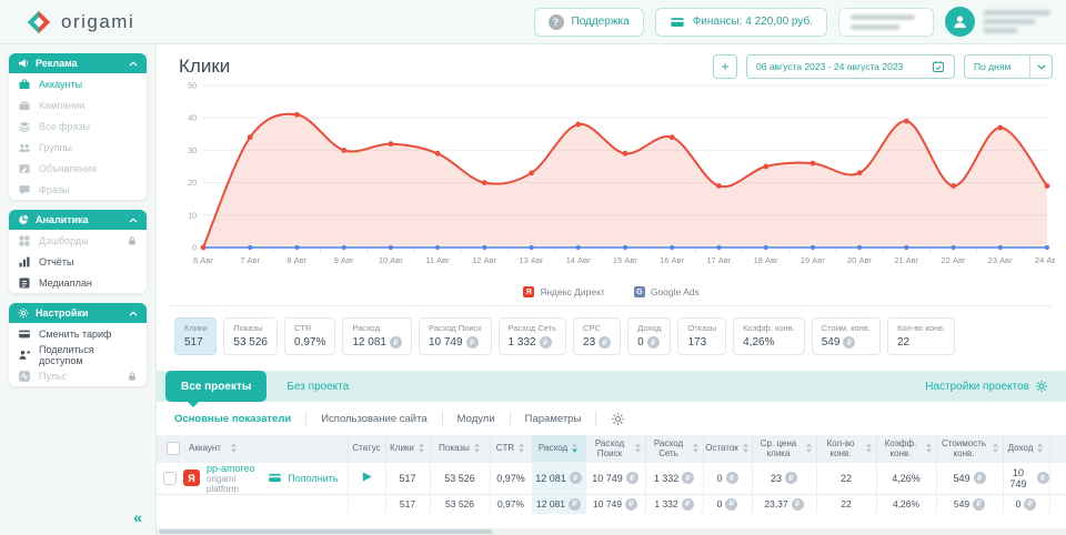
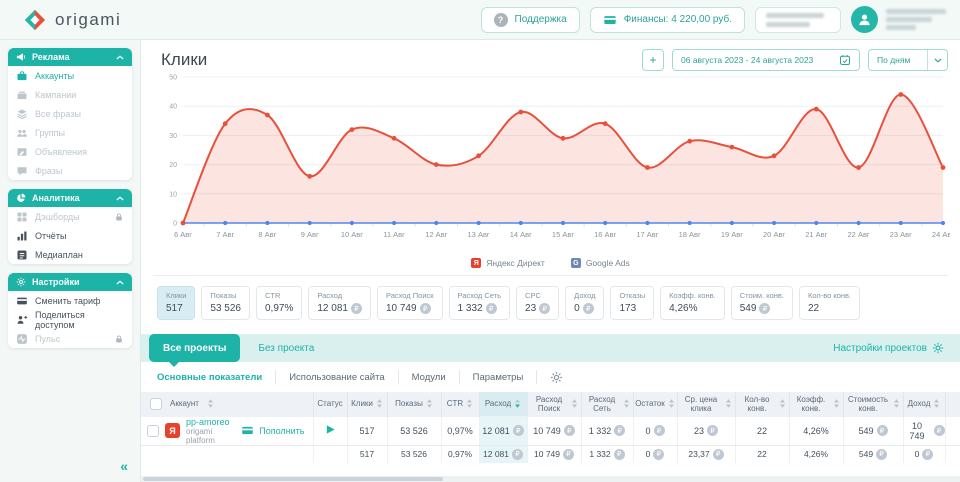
Яндекс Директ/8 Авг: 41 -> 37
Яндекс Директ/9 Авг: 30 -> 16
Яндекс Директ/18 Авг: 25 -> 28
Яндекс Директ/23 Авг: 37 -> 44
